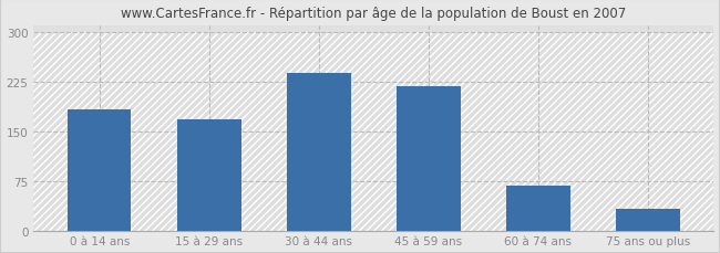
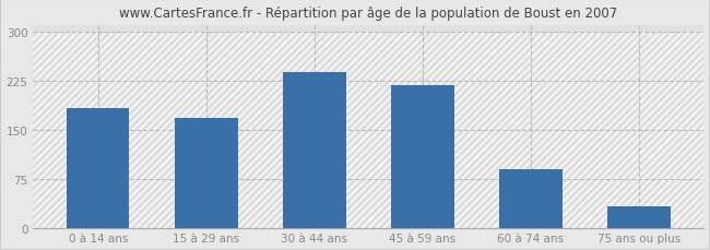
60 à 74 ans: 68 -> 90
